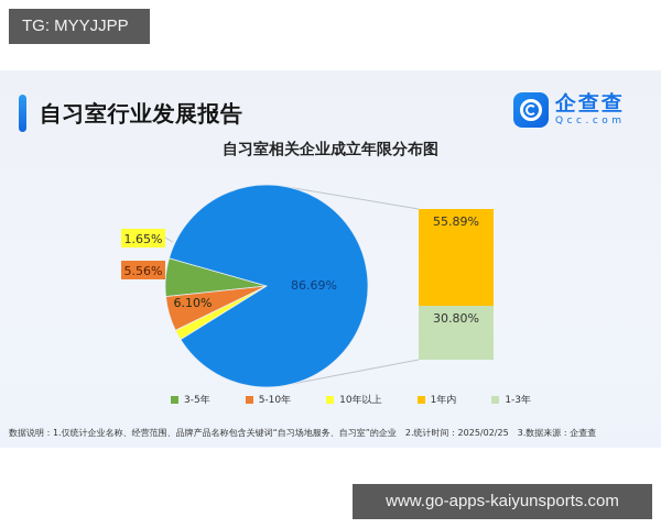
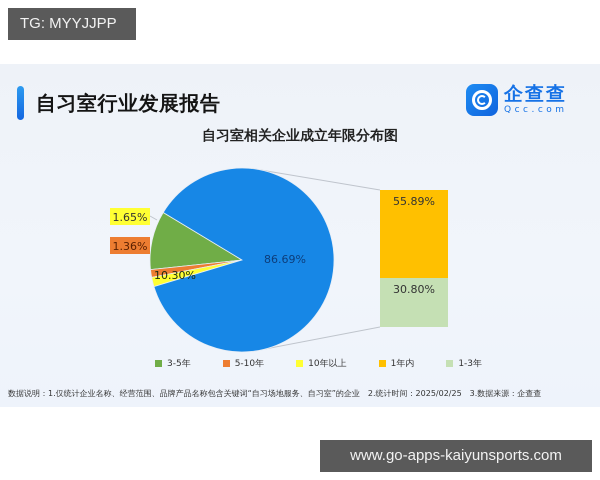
3-5年: 6.10% -> 10.30%
5-10年: 5.56% -> 1.36%
